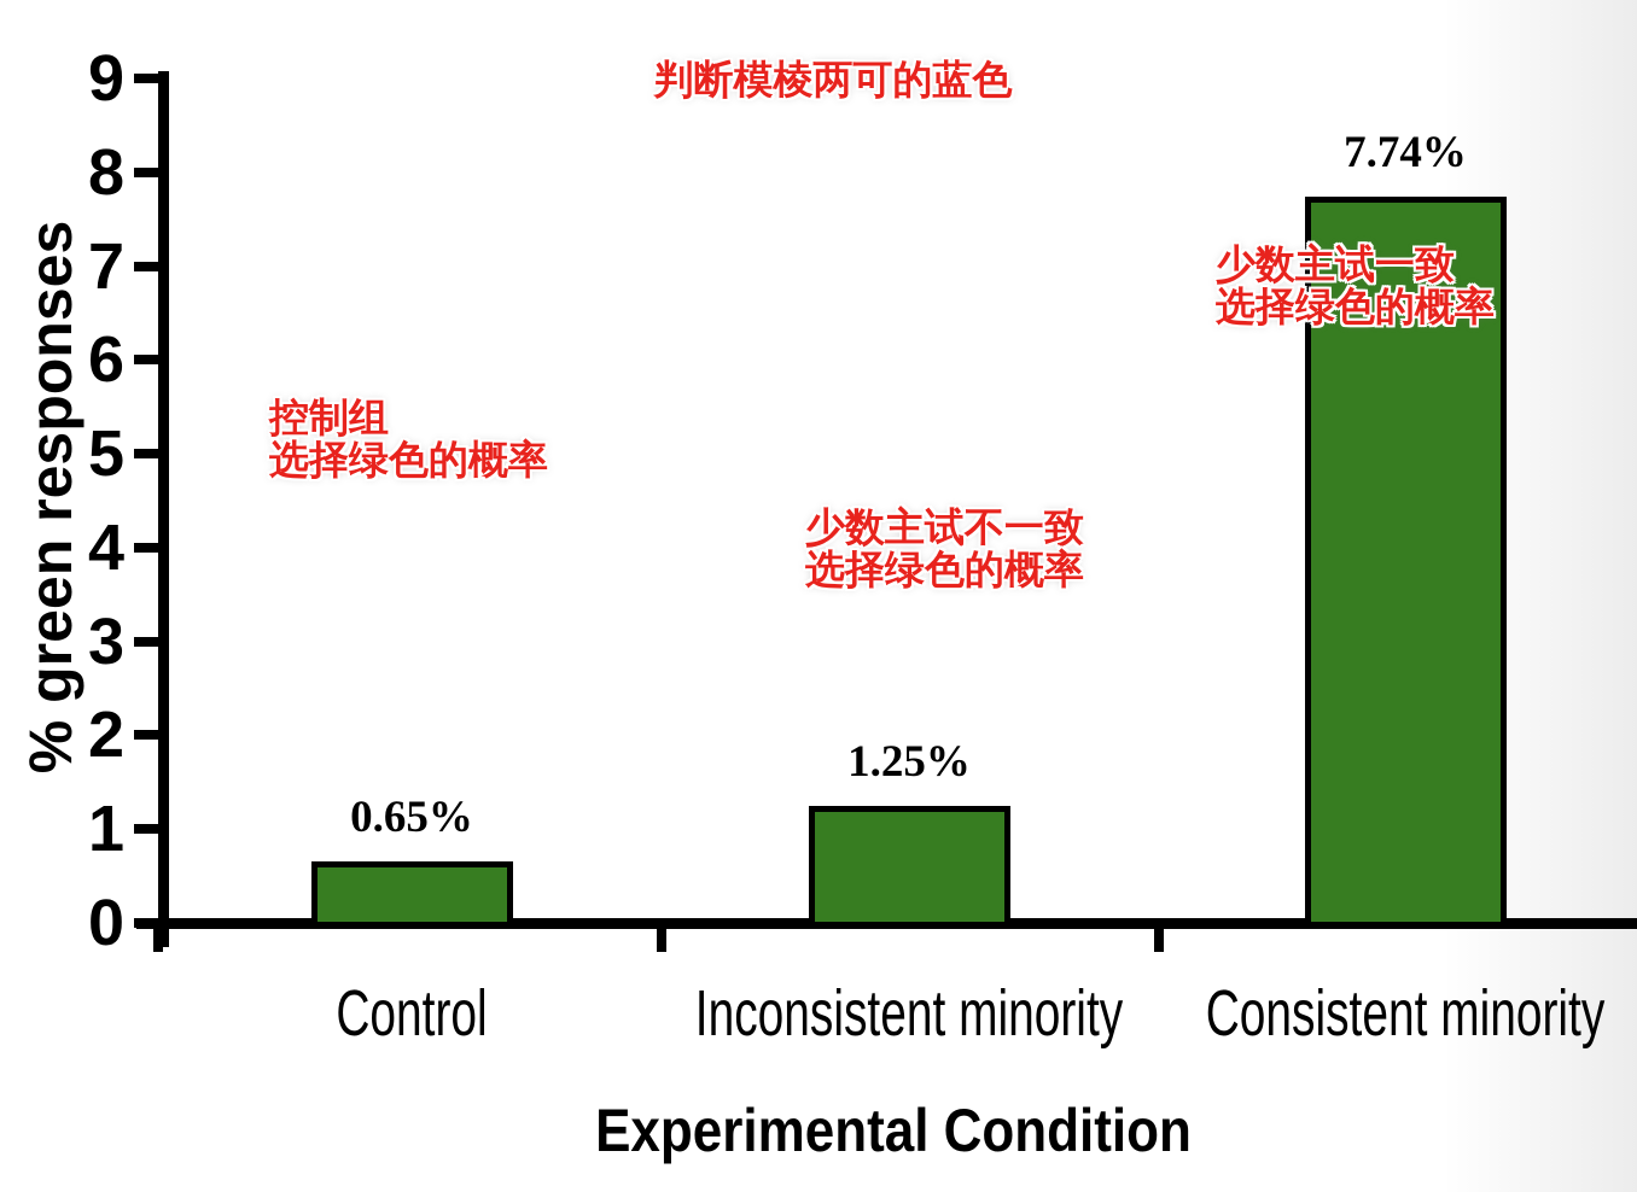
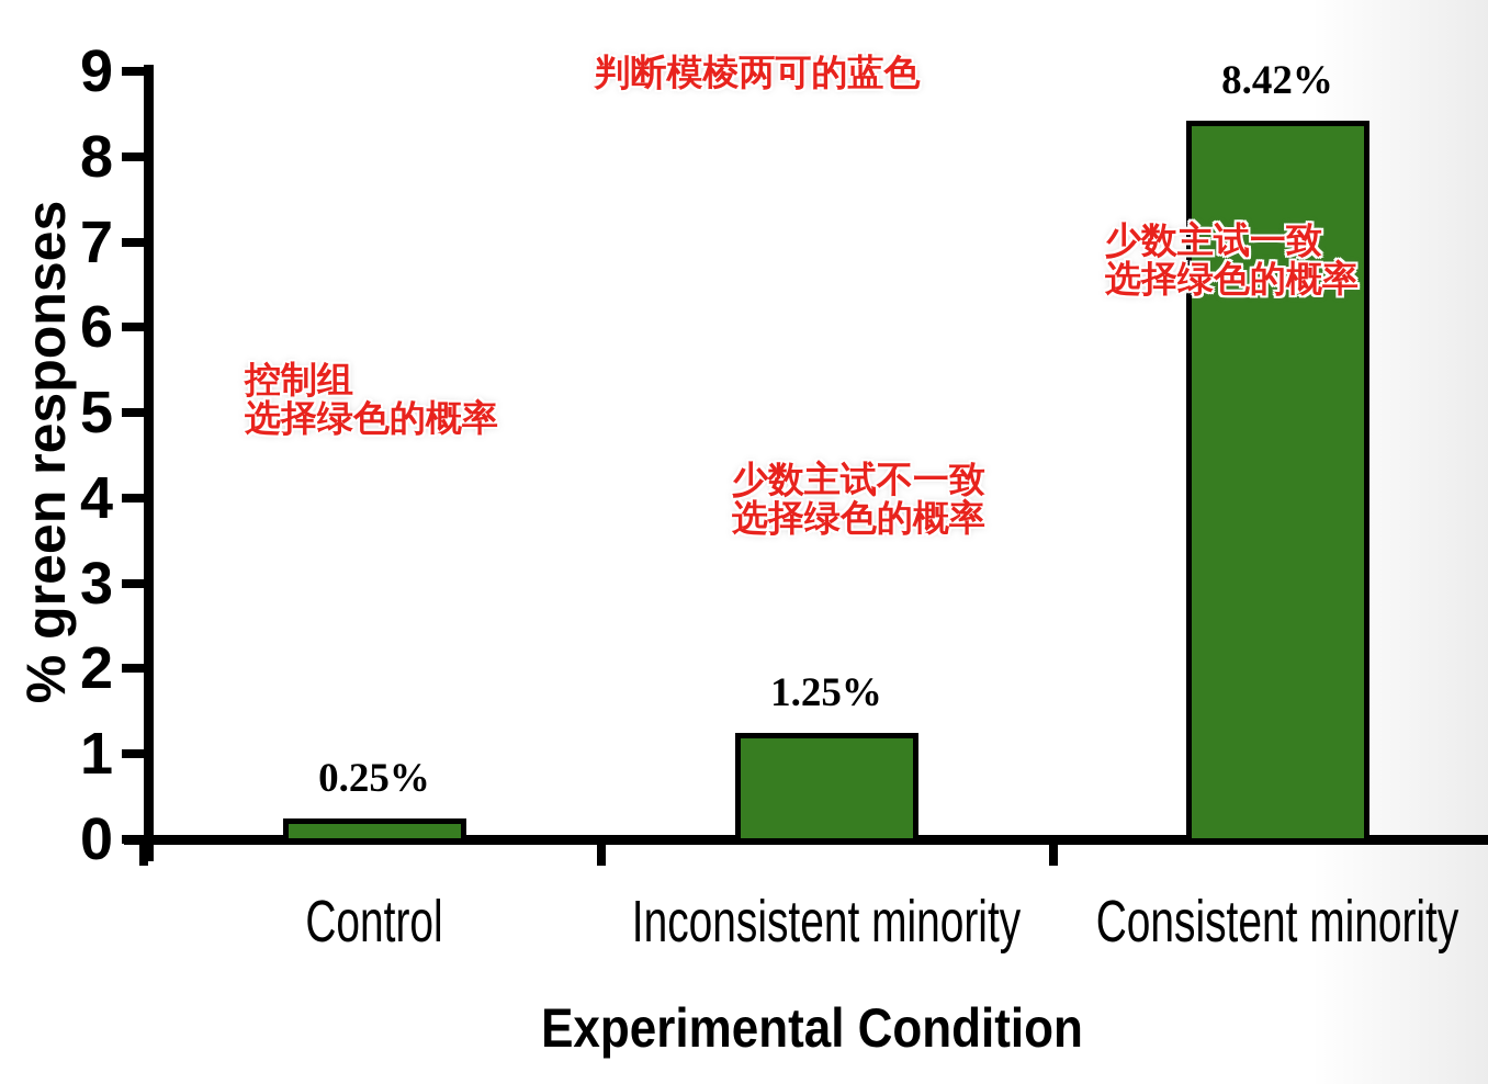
Control: 0.65% -> 0.25%
Consistent minority: 7.74% -> 8.42%
